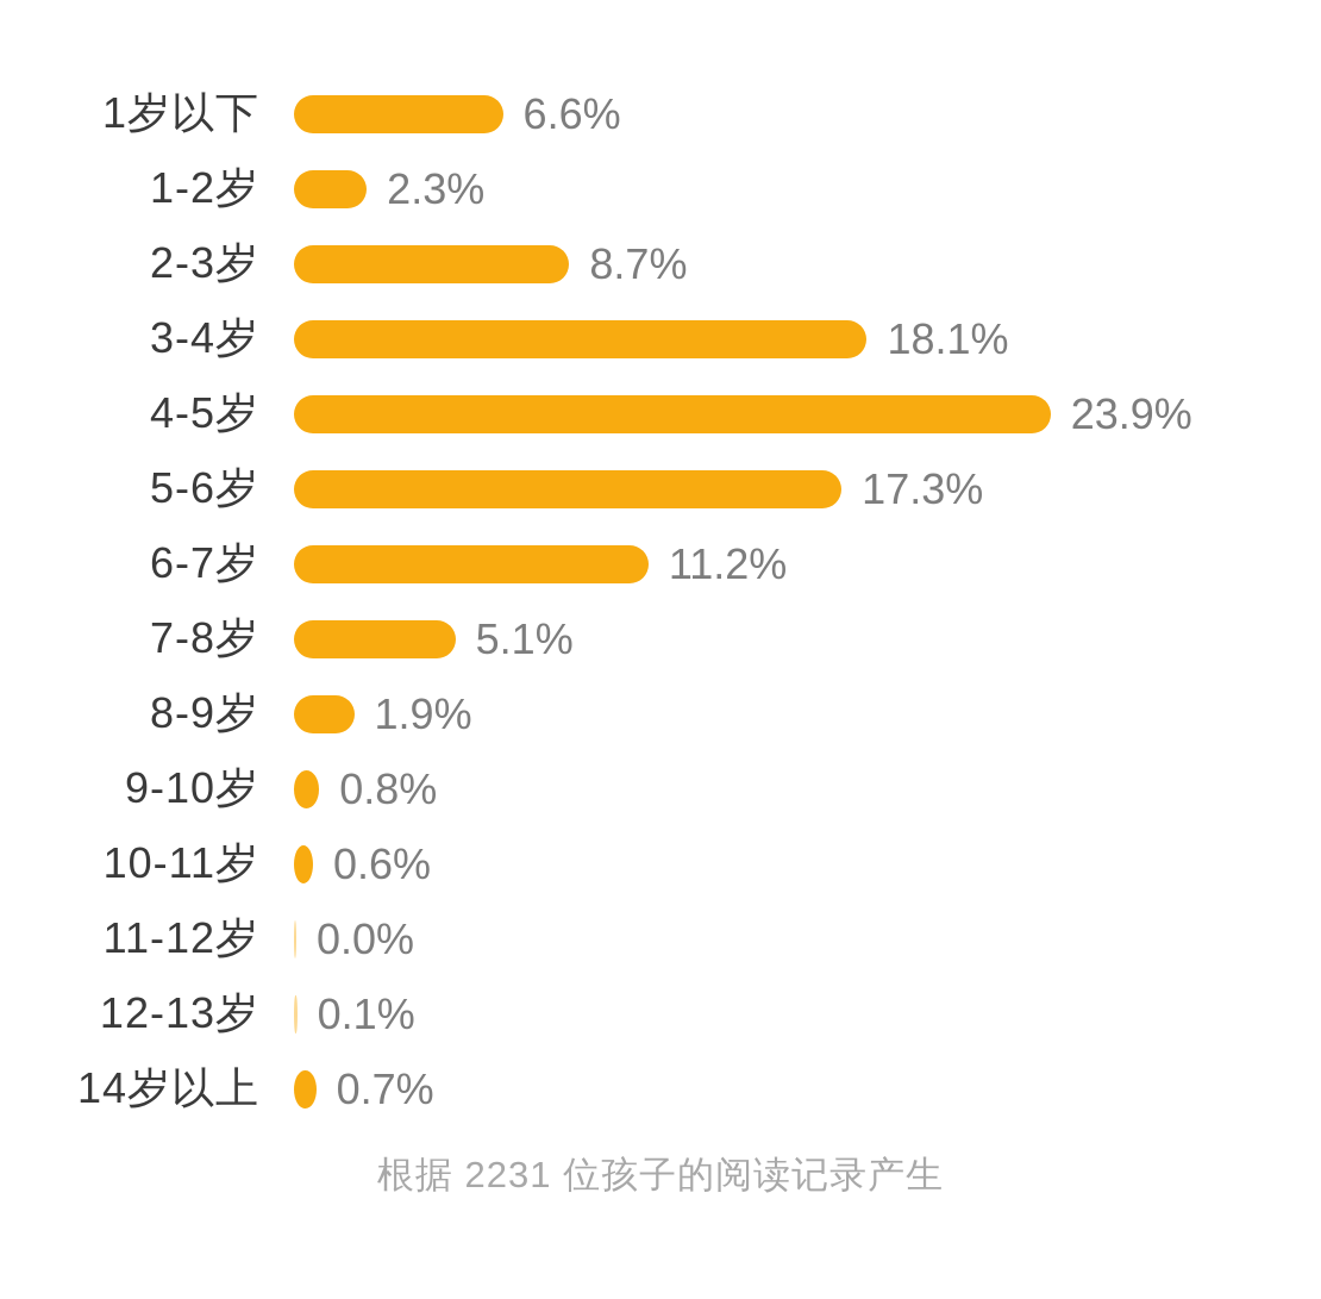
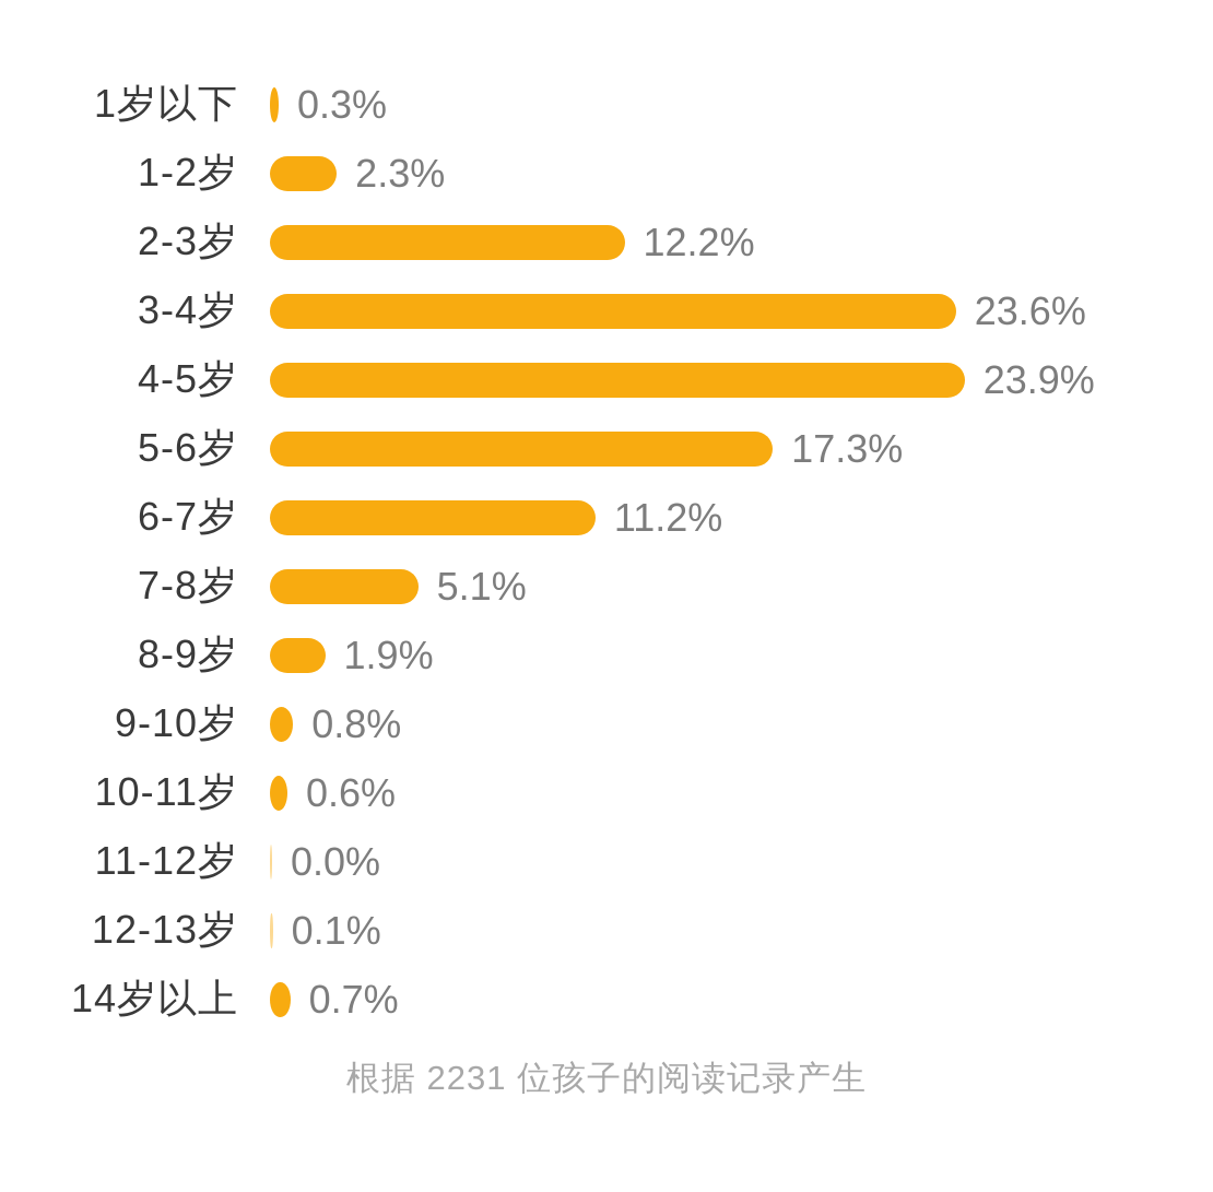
1岁以下: 6.6% -> 0.3%
2-3岁: 8.7% -> 12.2%
3-4岁: 18.1% -> 23.6%
